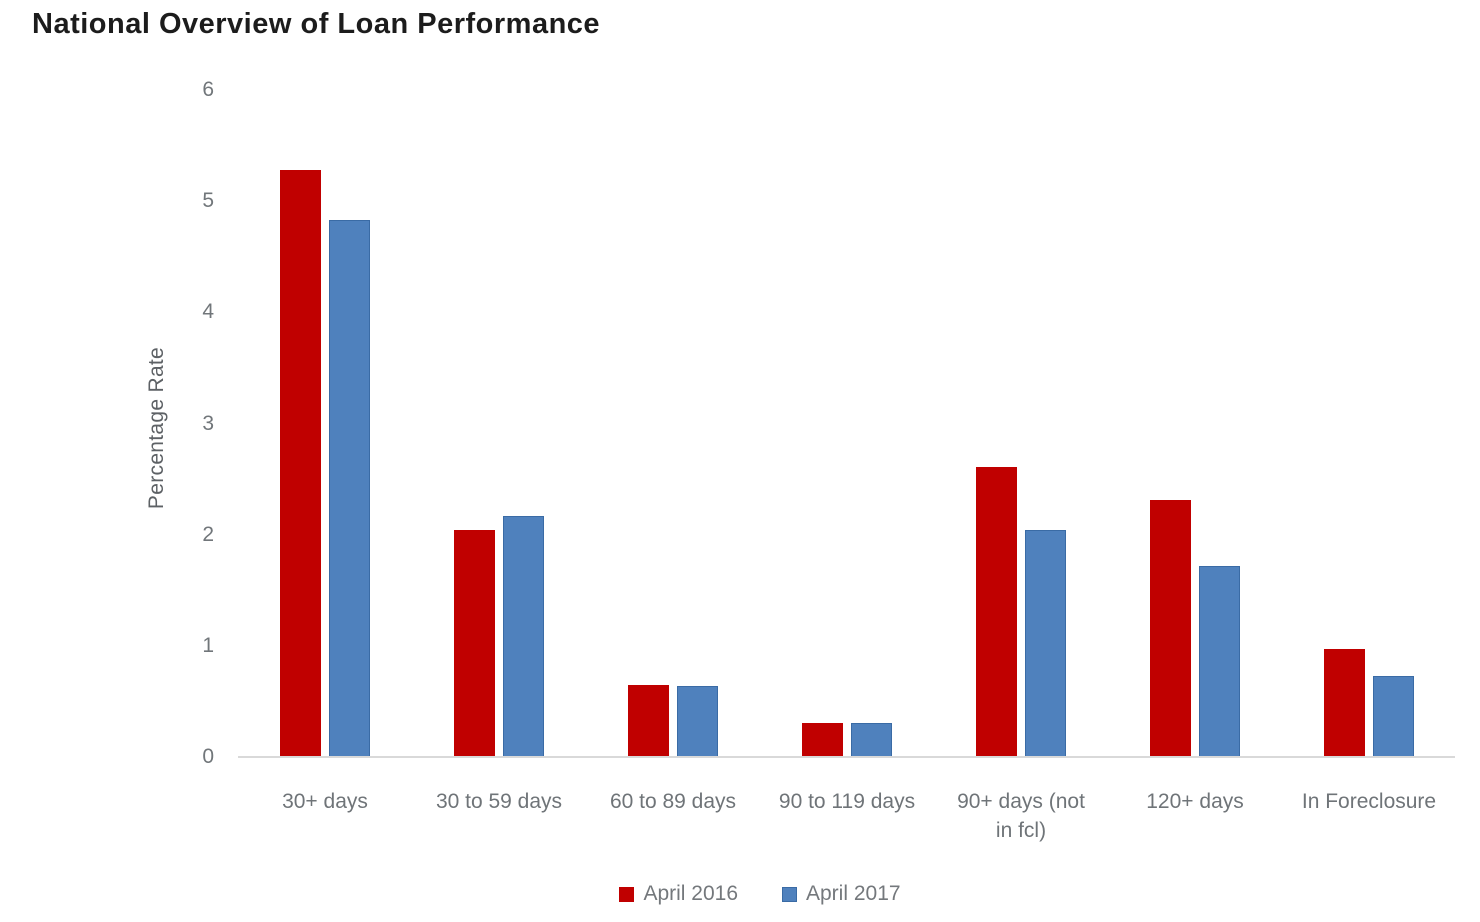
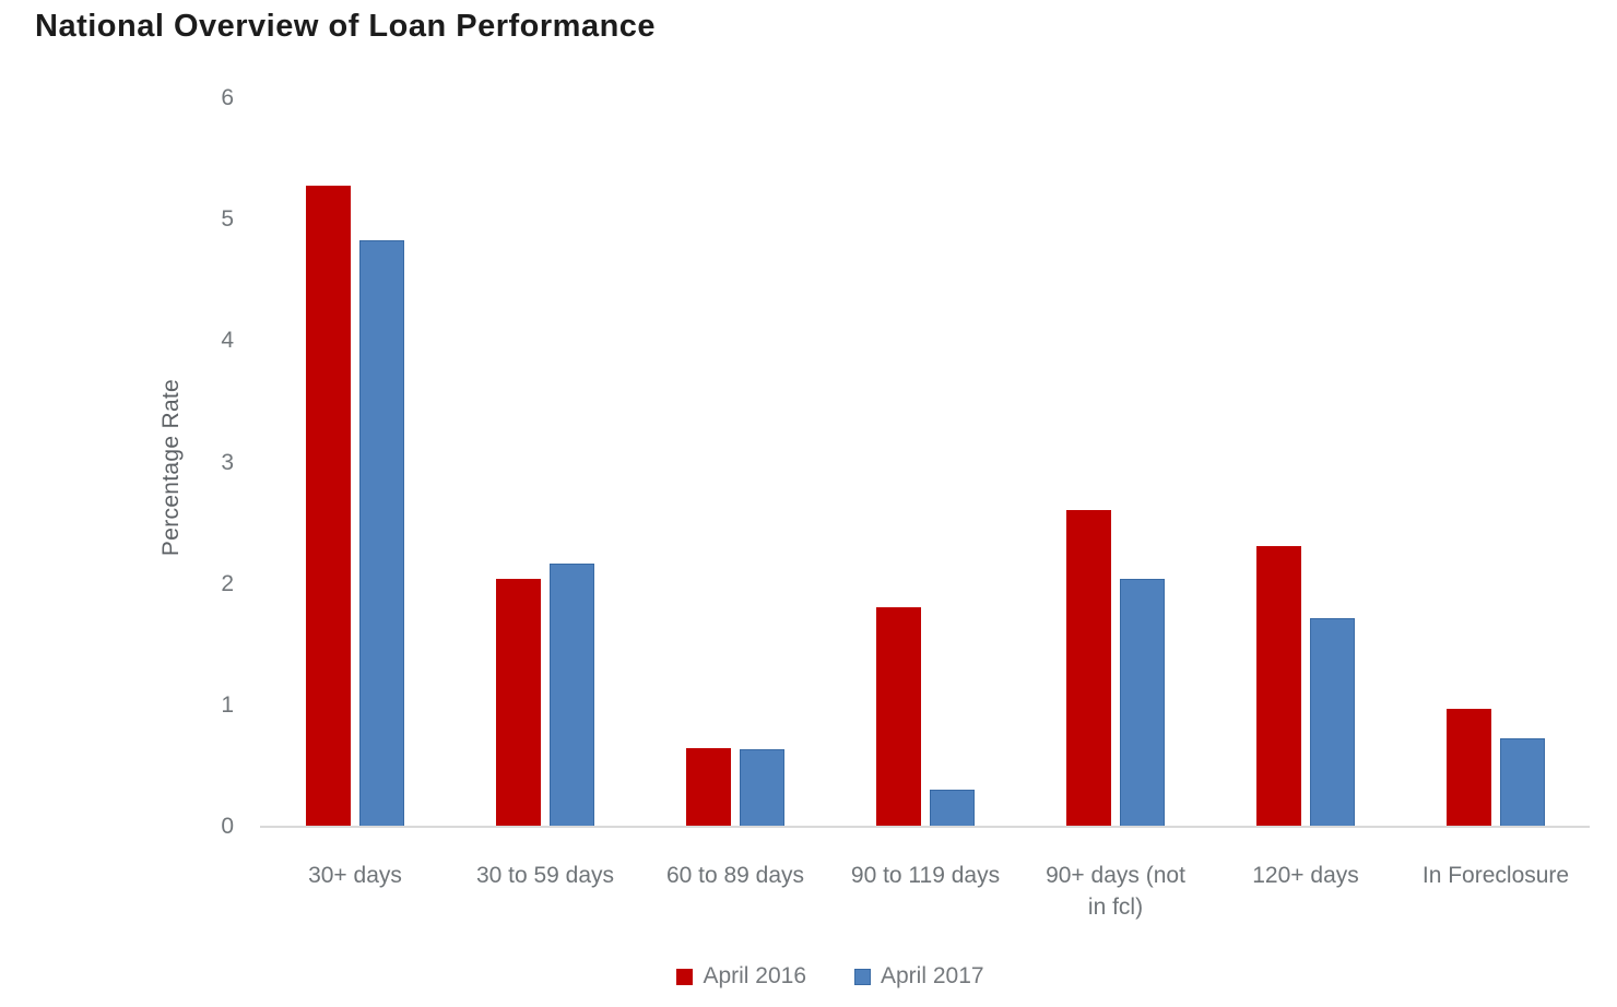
April 2016/90 to 119 days: 0.31 -> 1.81
